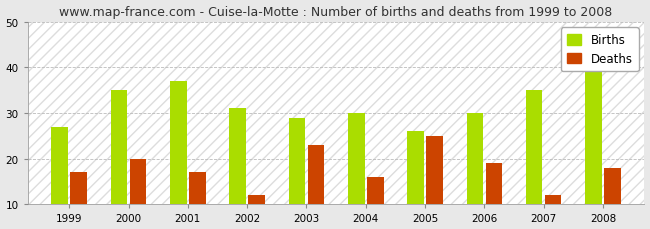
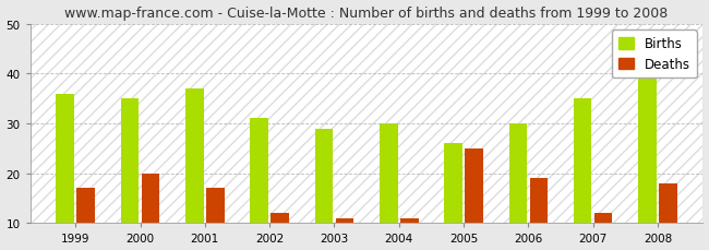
Births/1999: 27 -> 36
Deaths/2003: 23 -> 11
Deaths/2004: 16 -> 11
